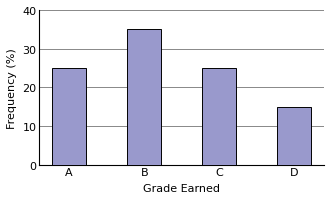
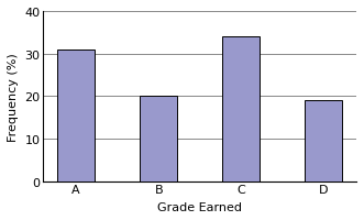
A: 25 -> 31
B: 35 -> 20
C: 25 -> 34
D: 15 -> 19
